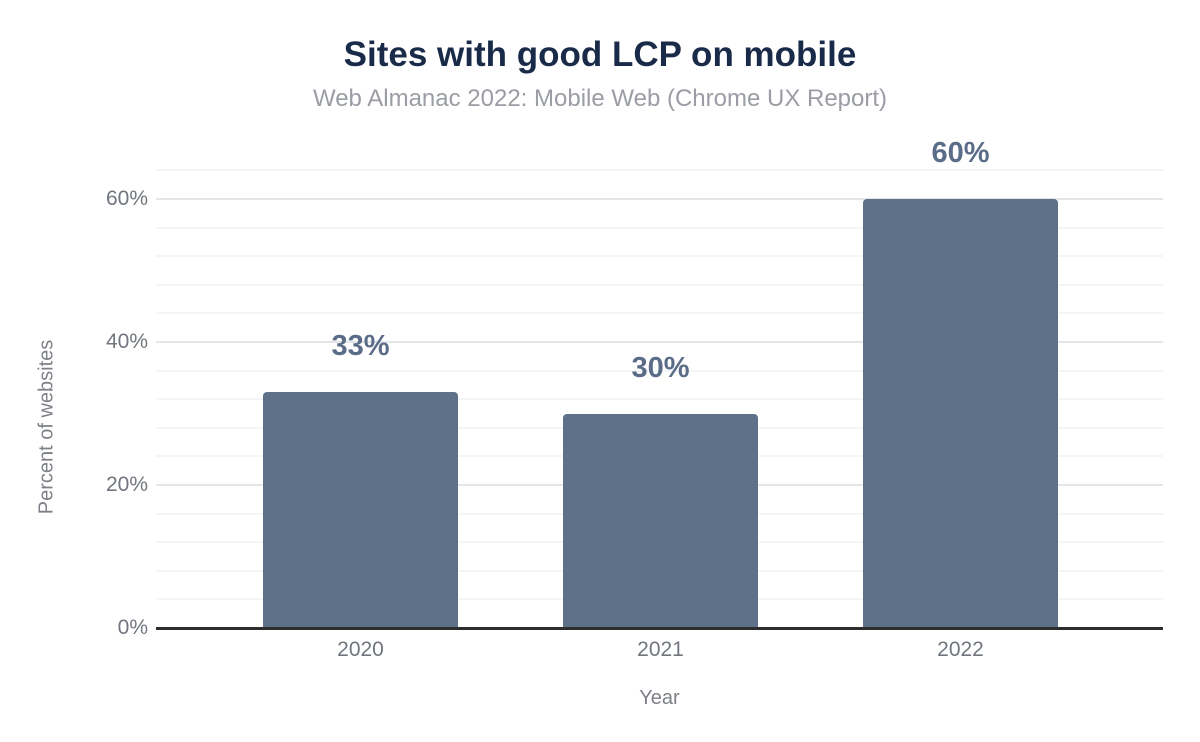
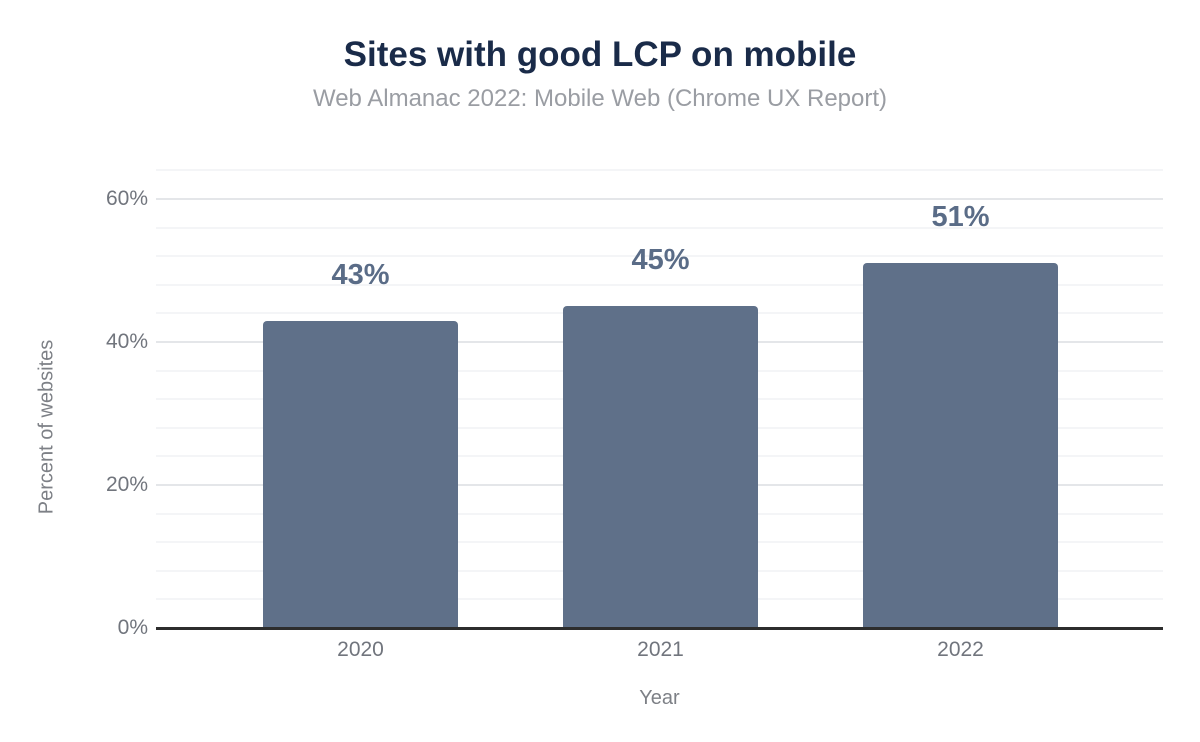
2020: 33% -> 43%
2021: 30% -> 45%
2022: 60% -> 51%
